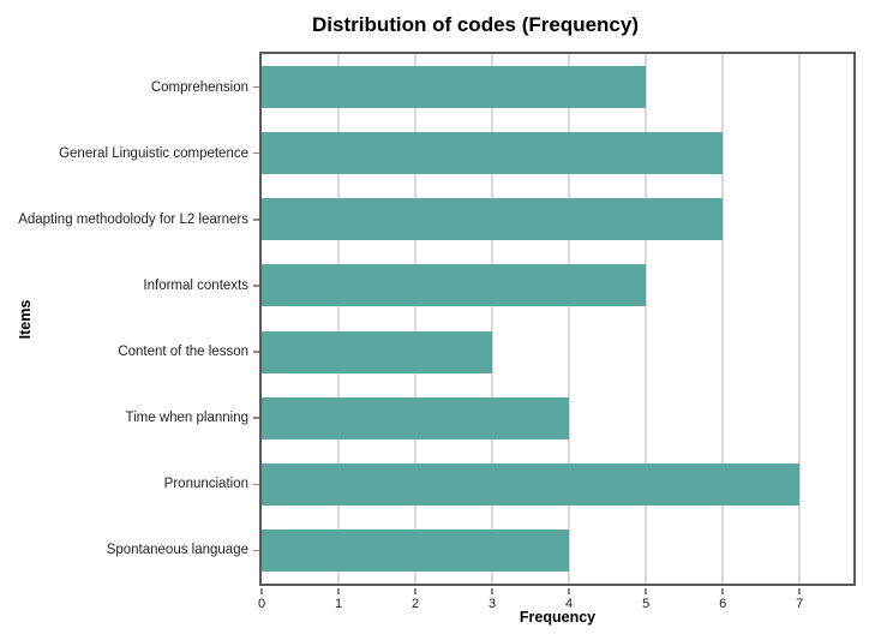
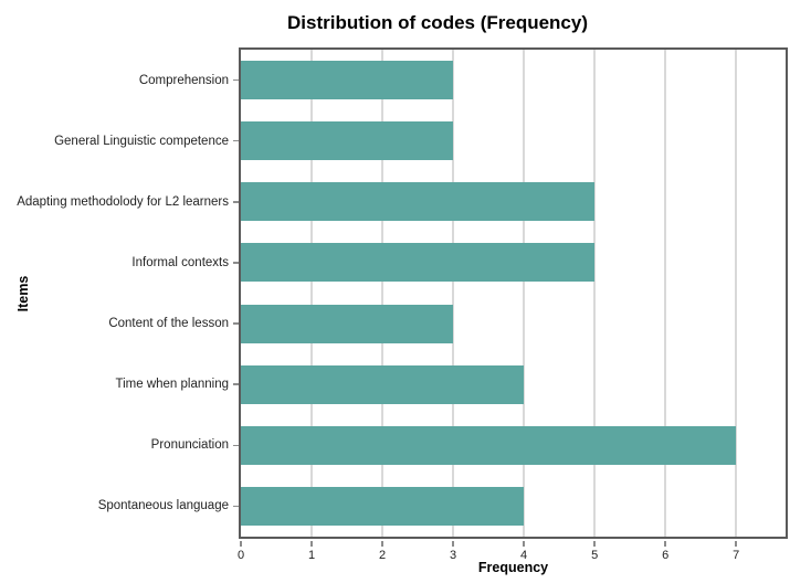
Comprehension: 5 -> 3
General Linguistic competence: 6 -> 3
Adapting methodolody for L2 learners: 6 -> 5
